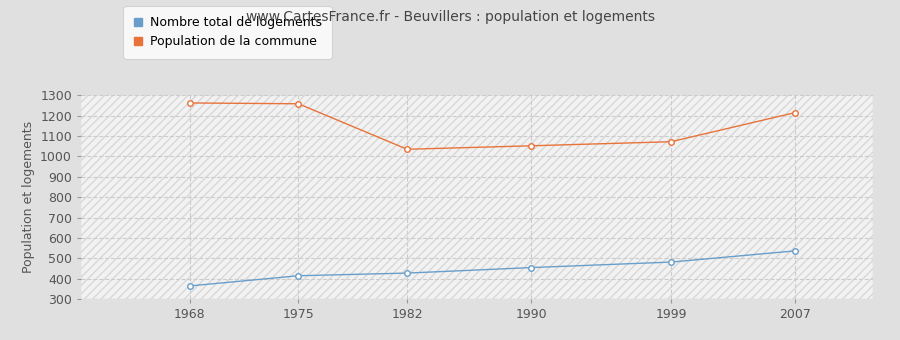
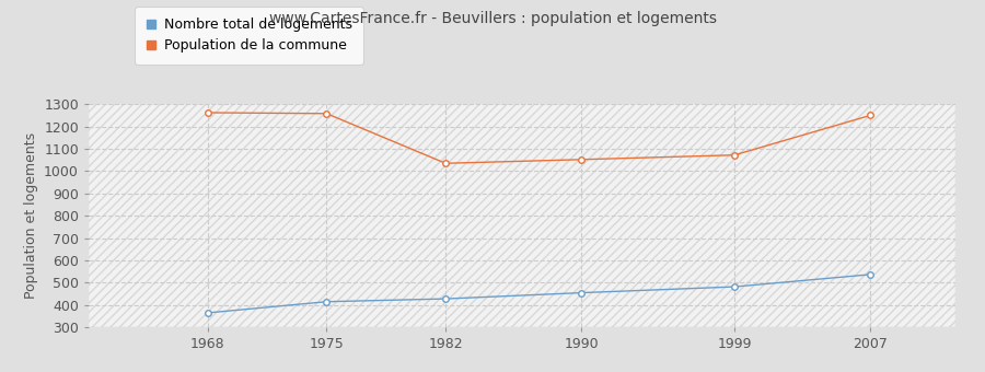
Population de la commune/2007: 1215 -> 1250
